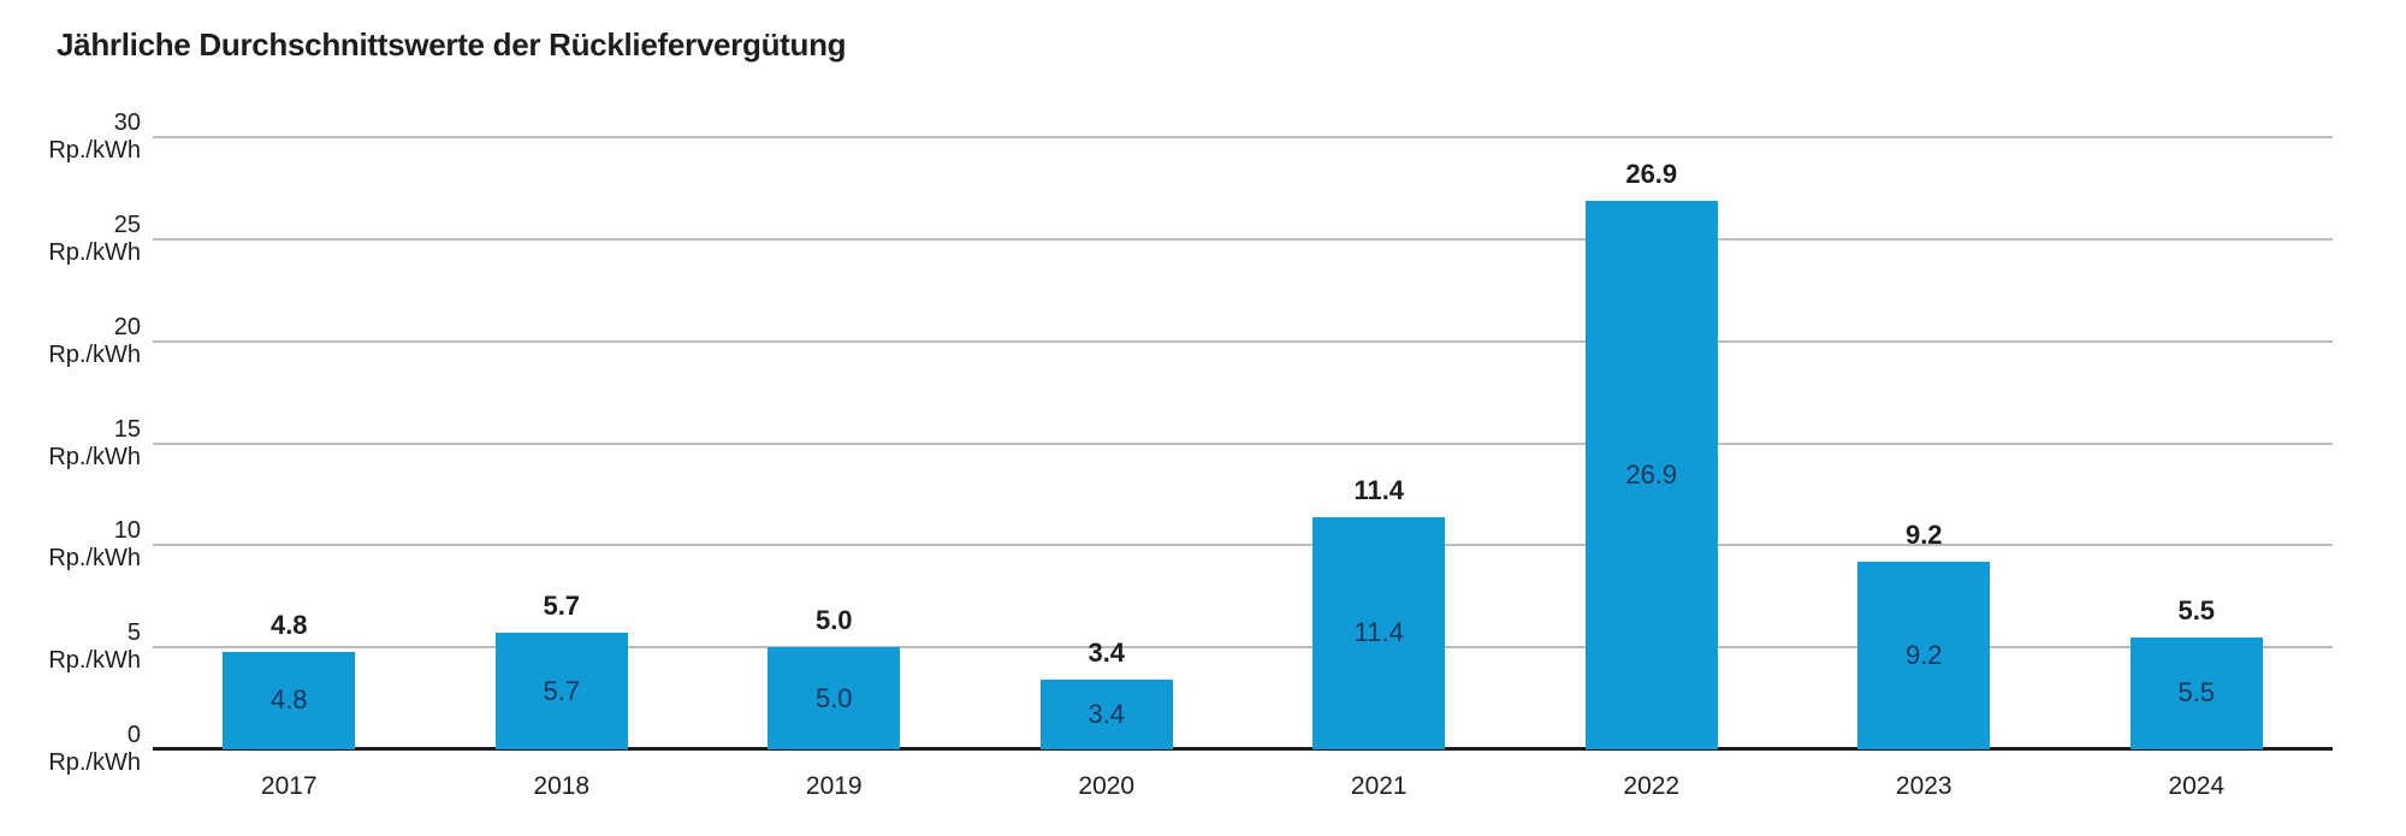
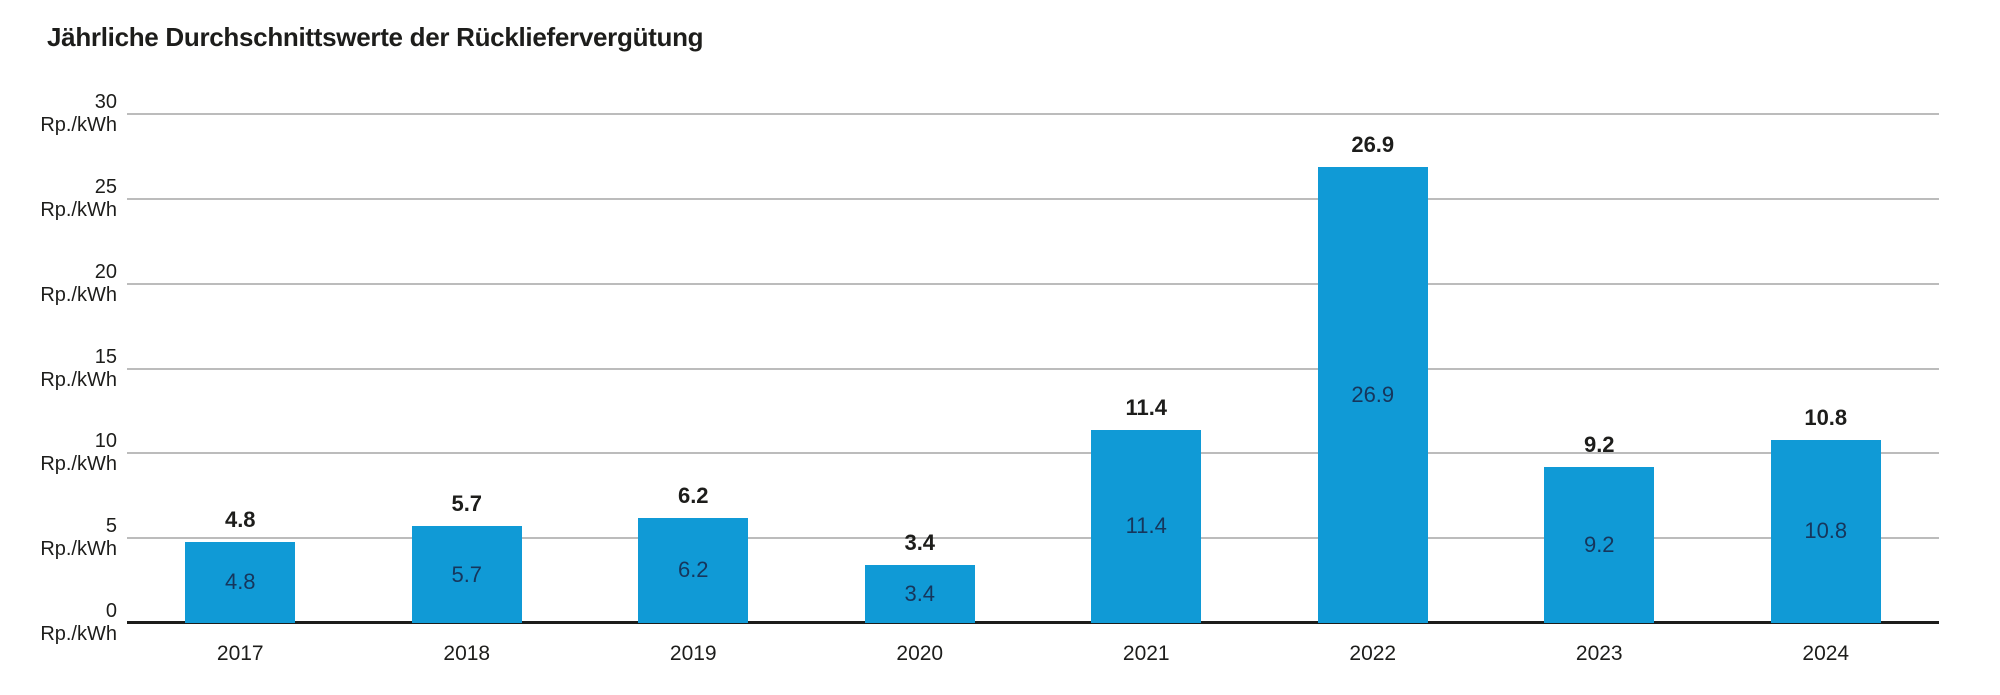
2019: 5.0 -> 6.2
2024: 5.5 -> 10.8
